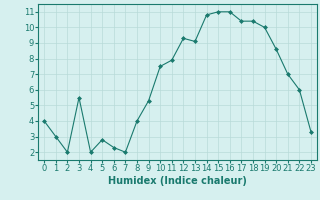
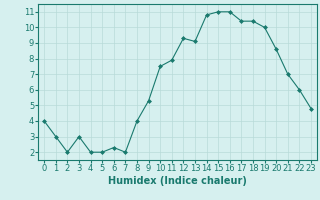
3: 5.5 -> 3.0
5: 2.8 -> 2.0
23: 3.3 -> 4.8
